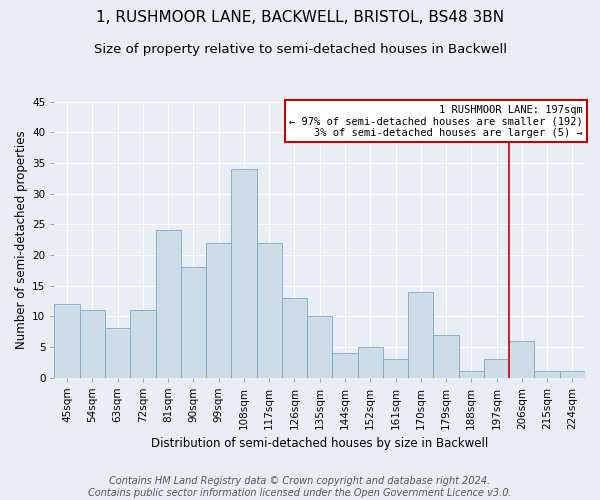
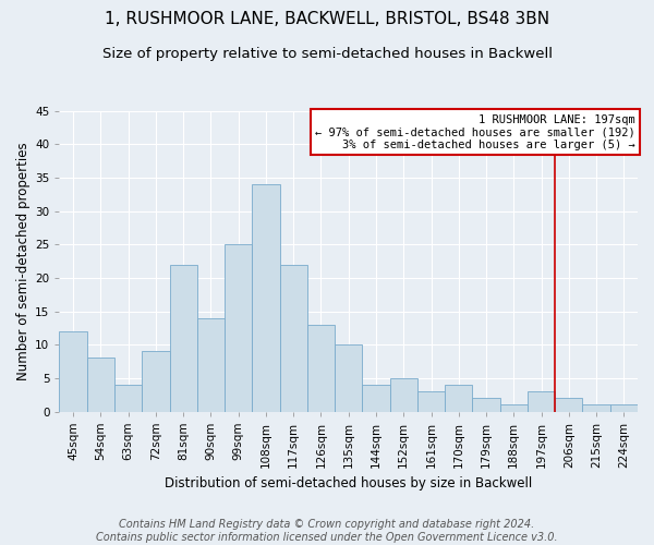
54sqm: 11 -> 8
63sqm: 8 -> 4
72sqm: 11 -> 9
81sqm: 24 -> 22
90sqm: 18 -> 14
99sqm: 22 -> 25
170sqm: 14 -> 4
179sqm: 7 -> 2
206sqm: 6 -> 2
